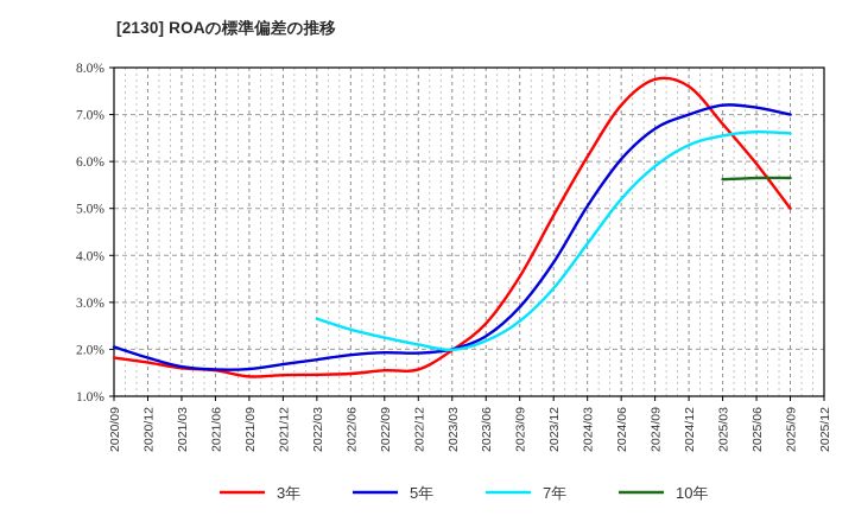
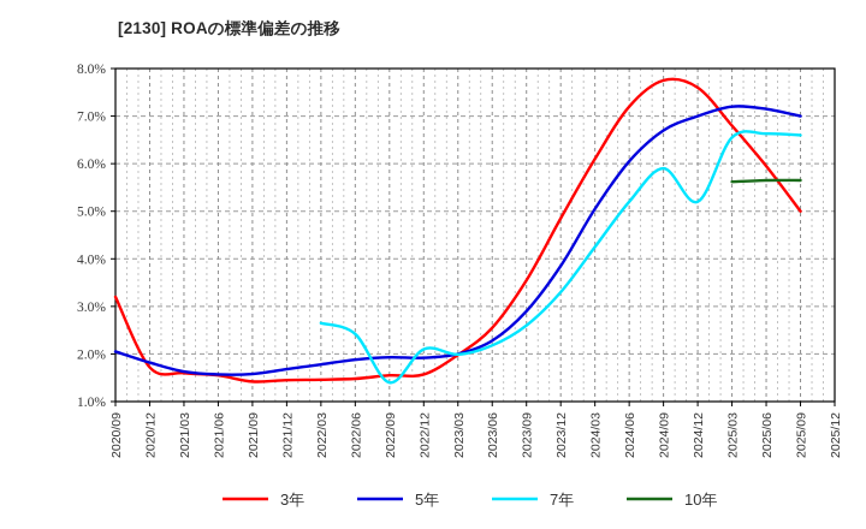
3年/2020/09: 1.8% -> 3.2%
7年/2022/09: 2.2% -> 1.4%
7年/2024/12: 6.3% -> 5.2%
